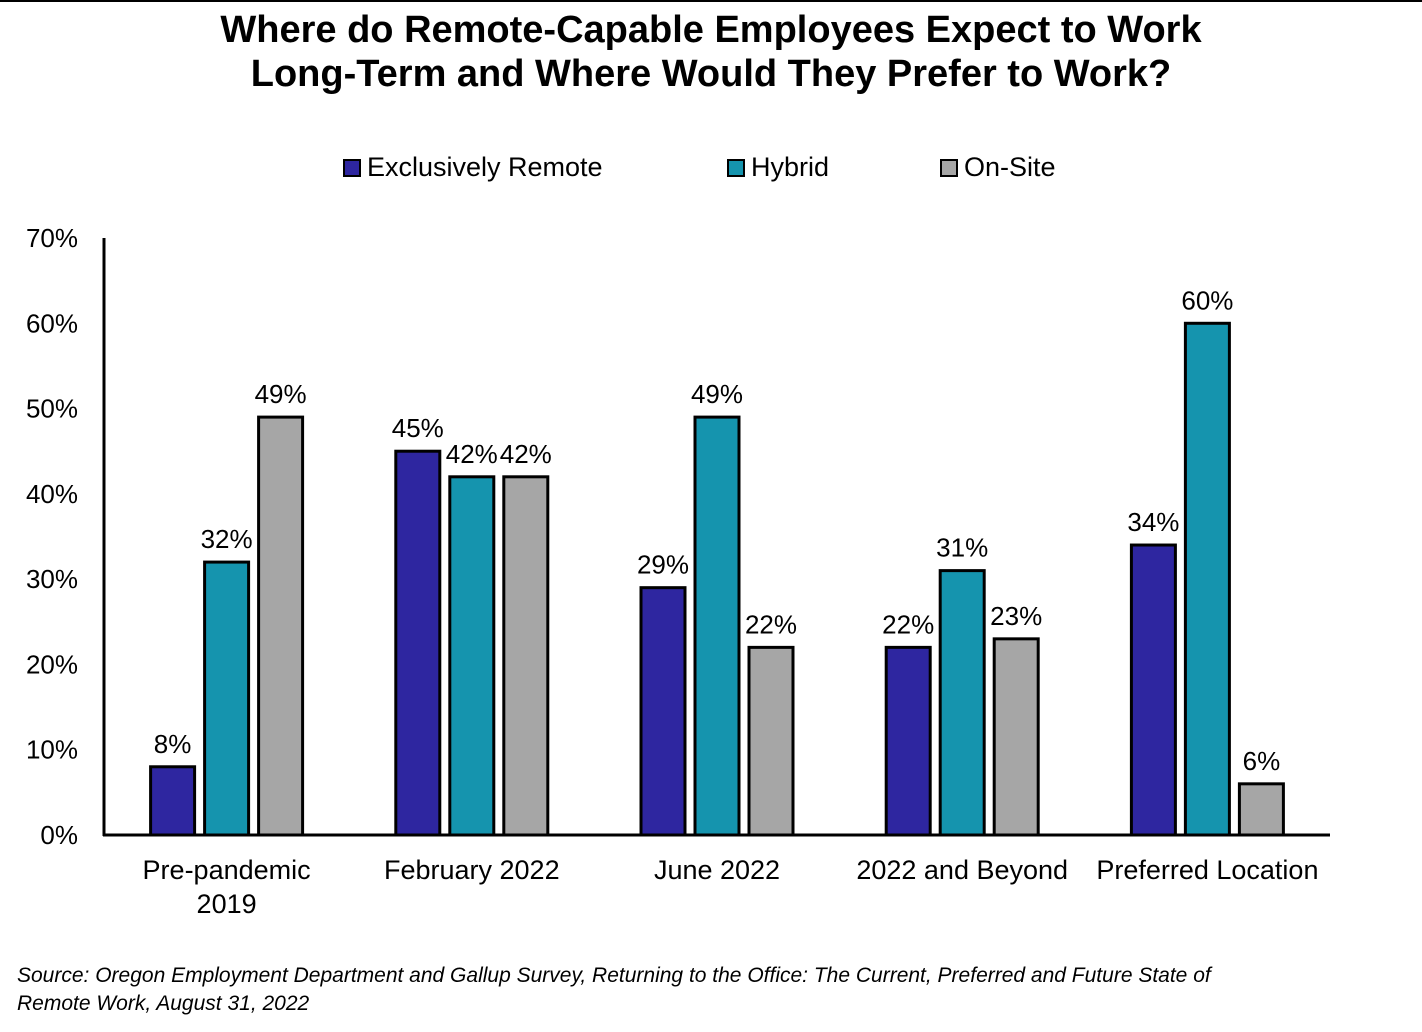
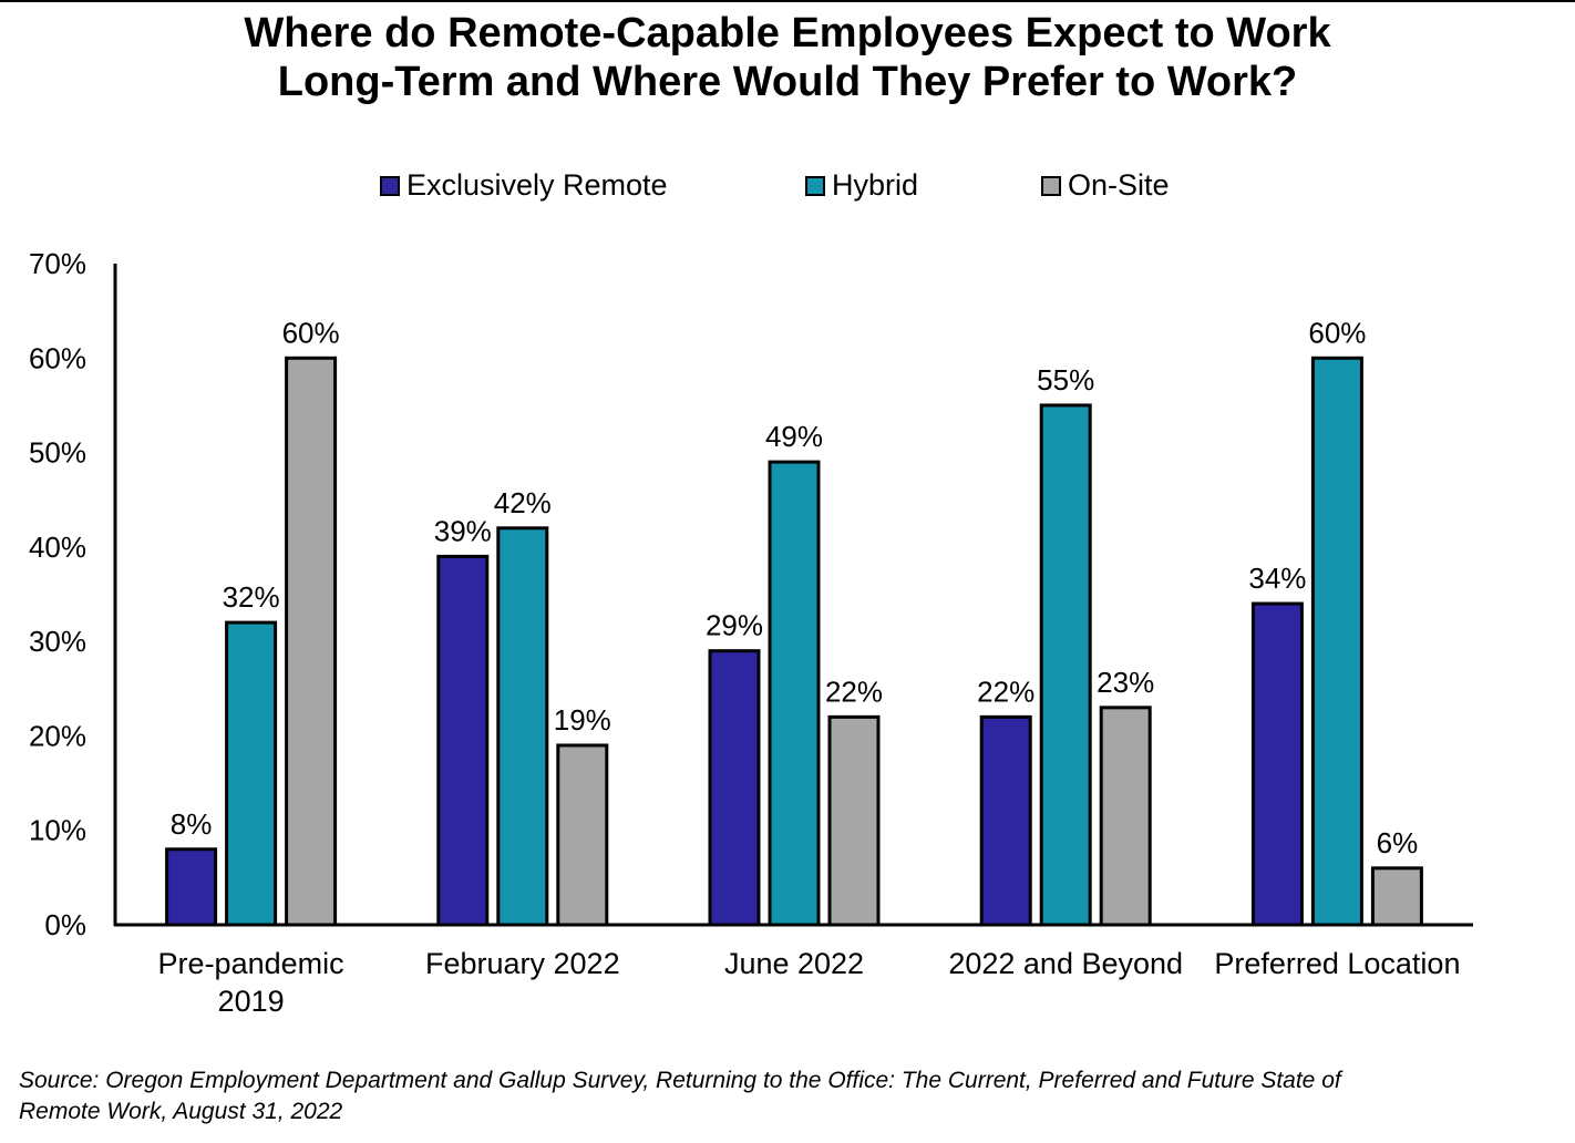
On-Site/Pre-pandemic 2019: 49% -> 60%
Exclusively Remote/February 2022: 45% -> 39%
On-Site/February 2022: 42% -> 19%
Hybrid/2022 and Beyond: 31% -> 55%
